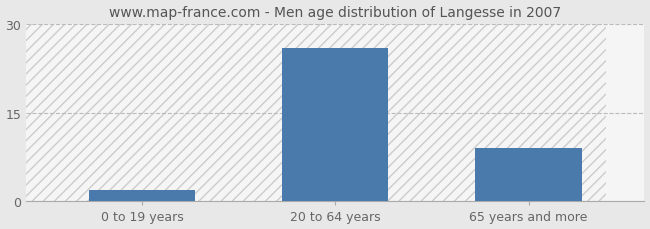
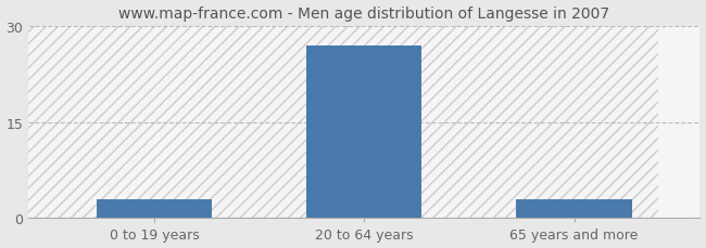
0 to 19 years: 2 -> 3
20 to 64 years: 26 -> 27
65 years and more: 9 -> 3
